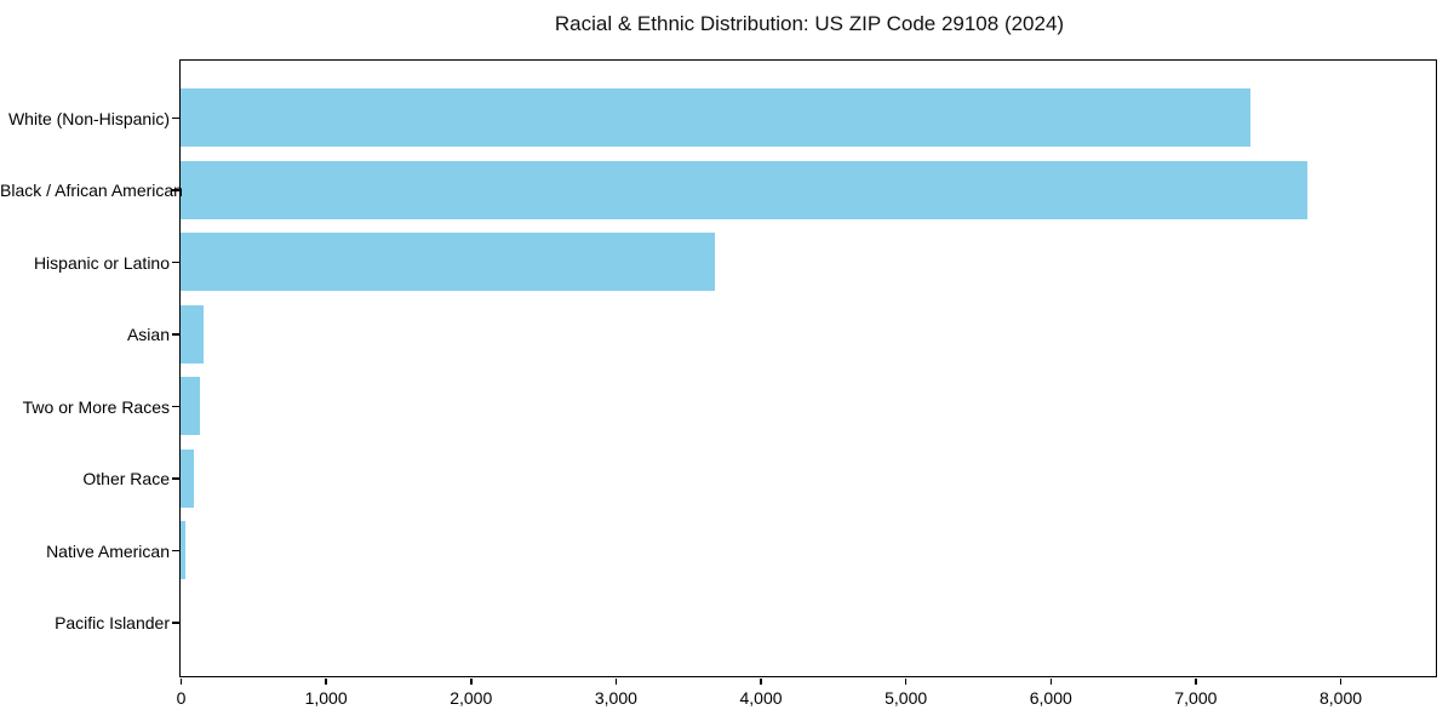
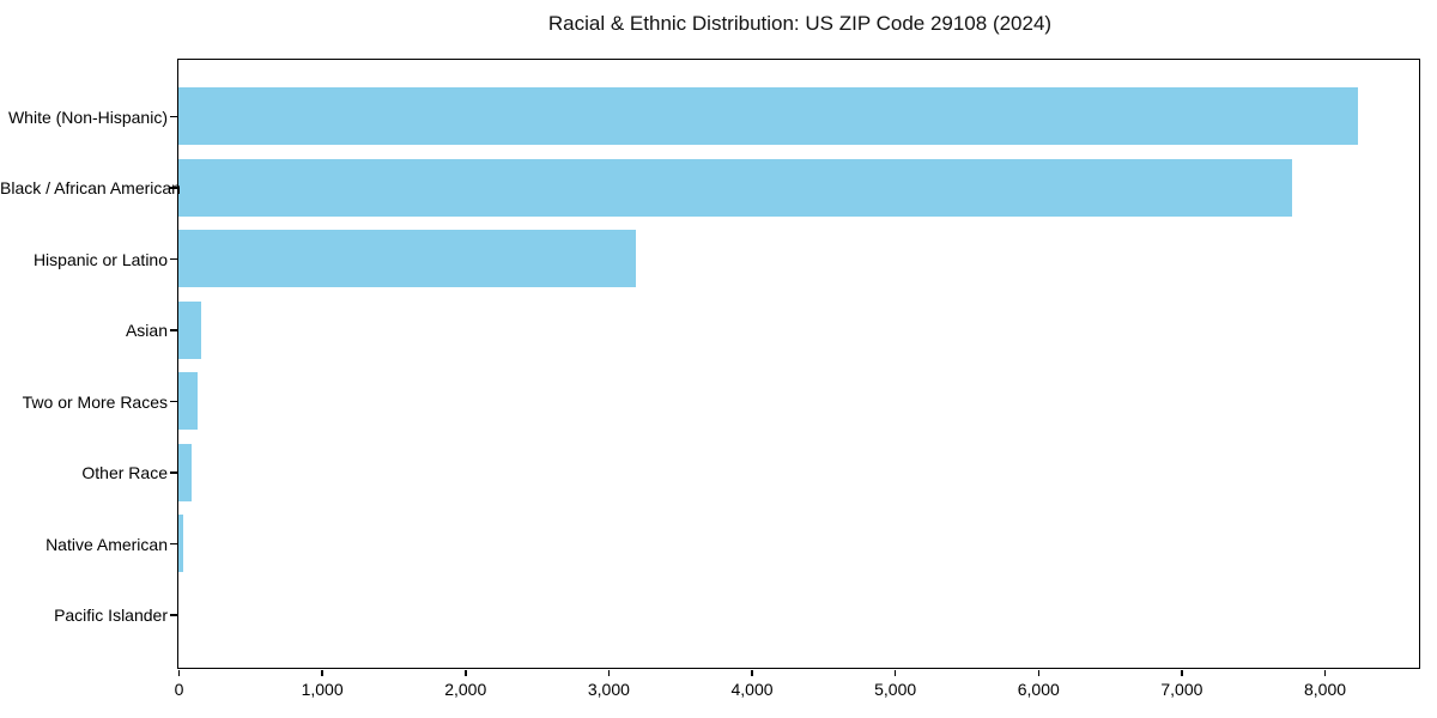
White (Non-Hispanic): 7380 -> 8230
Hispanic or Latino: 3690 -> 3190
